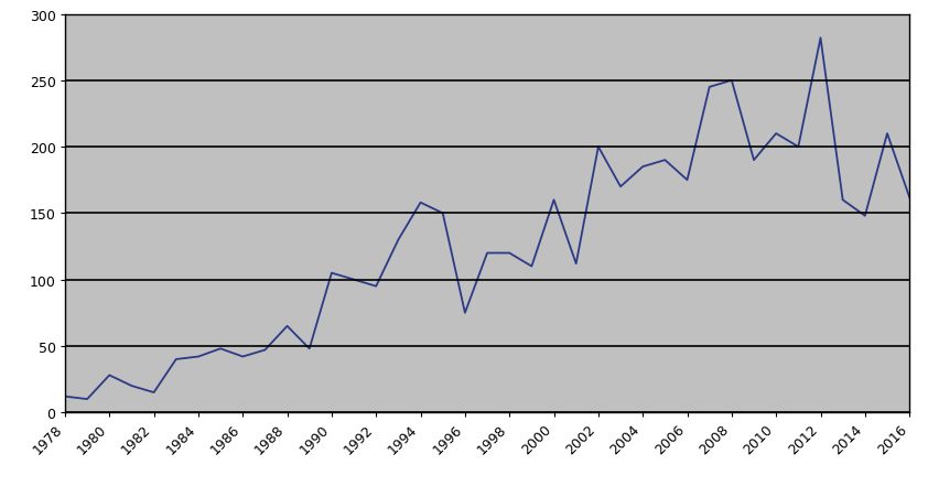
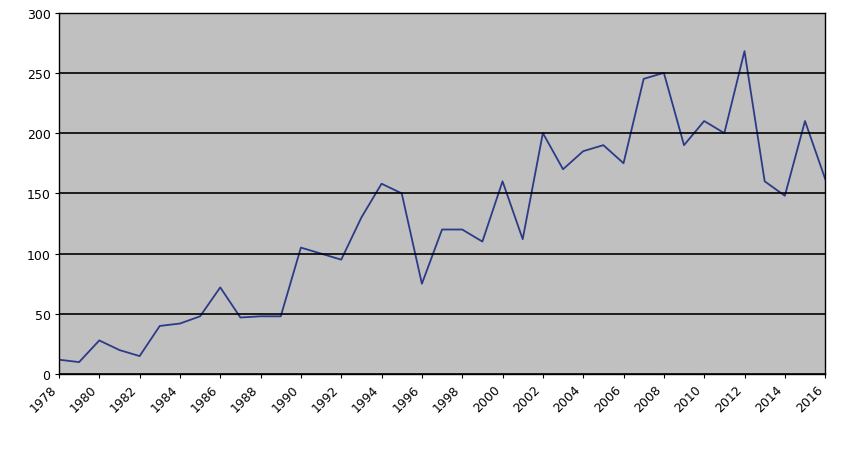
1986: 42 -> 72
1988: 65 -> 48
2012: 282 -> 268
